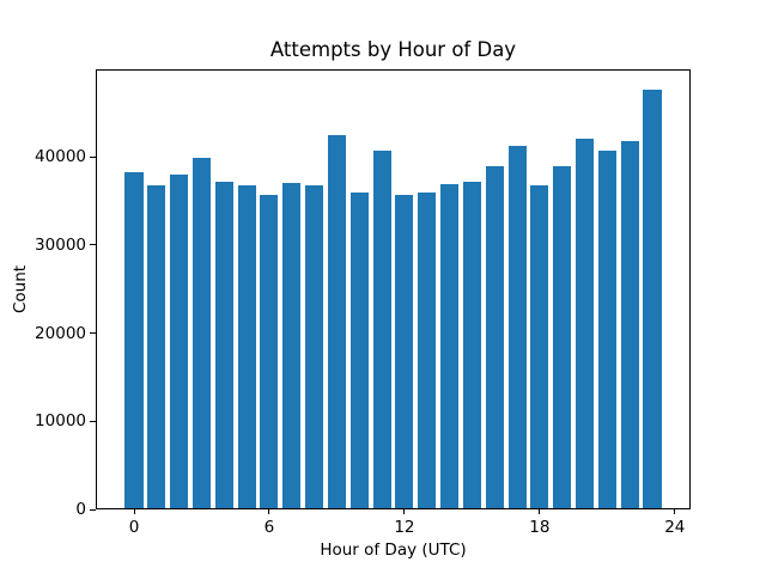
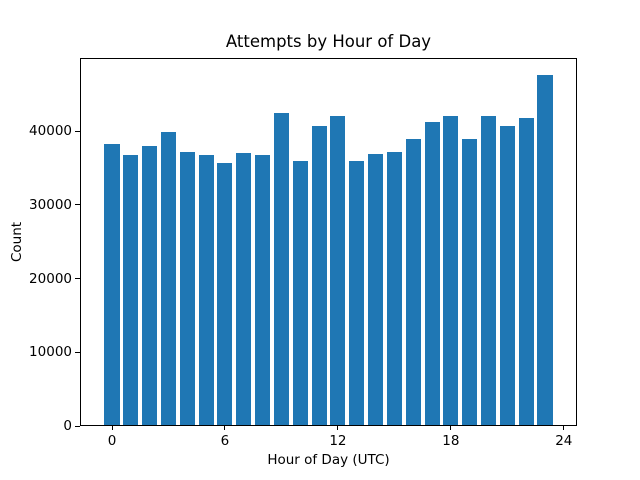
12: 36000 -> 42000
18: 37000 -> 42000
